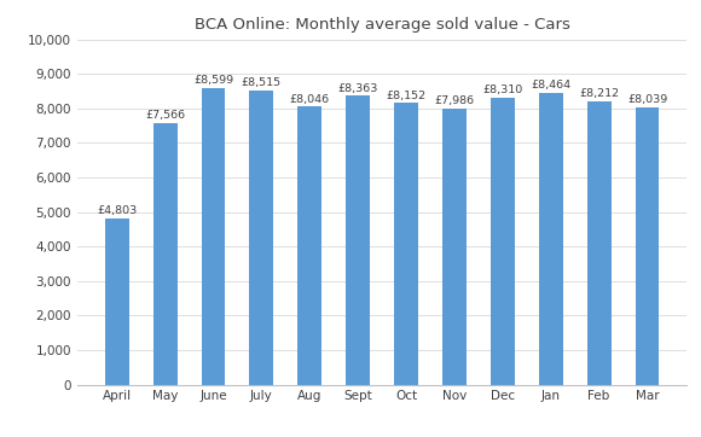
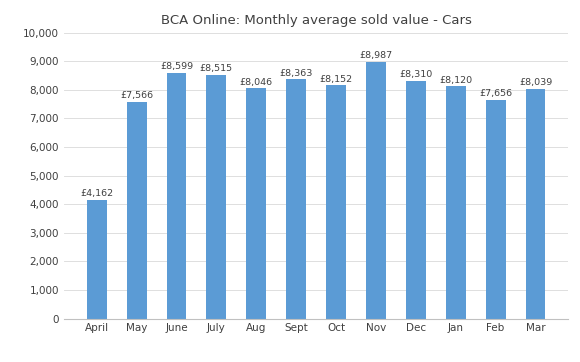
April: £4,803 -> £4,162
Nov: £7,986 -> £8,987
Jan: £8,464 -> £8,120
Feb: £8,212 -> £7,656
